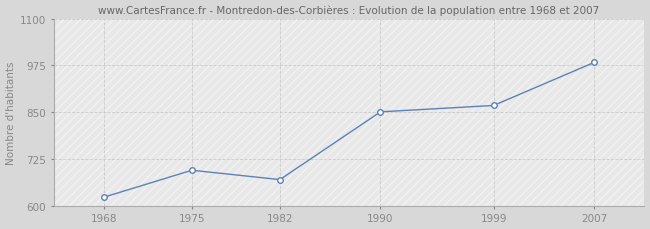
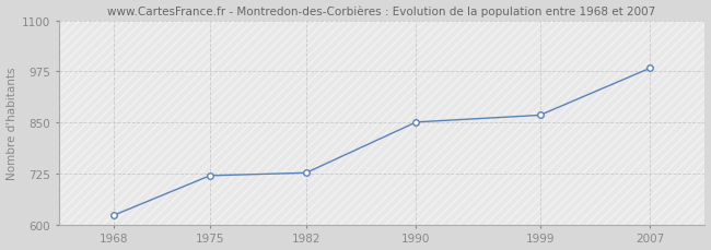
1975: 695 -> 720
1982: 670 -> 727
